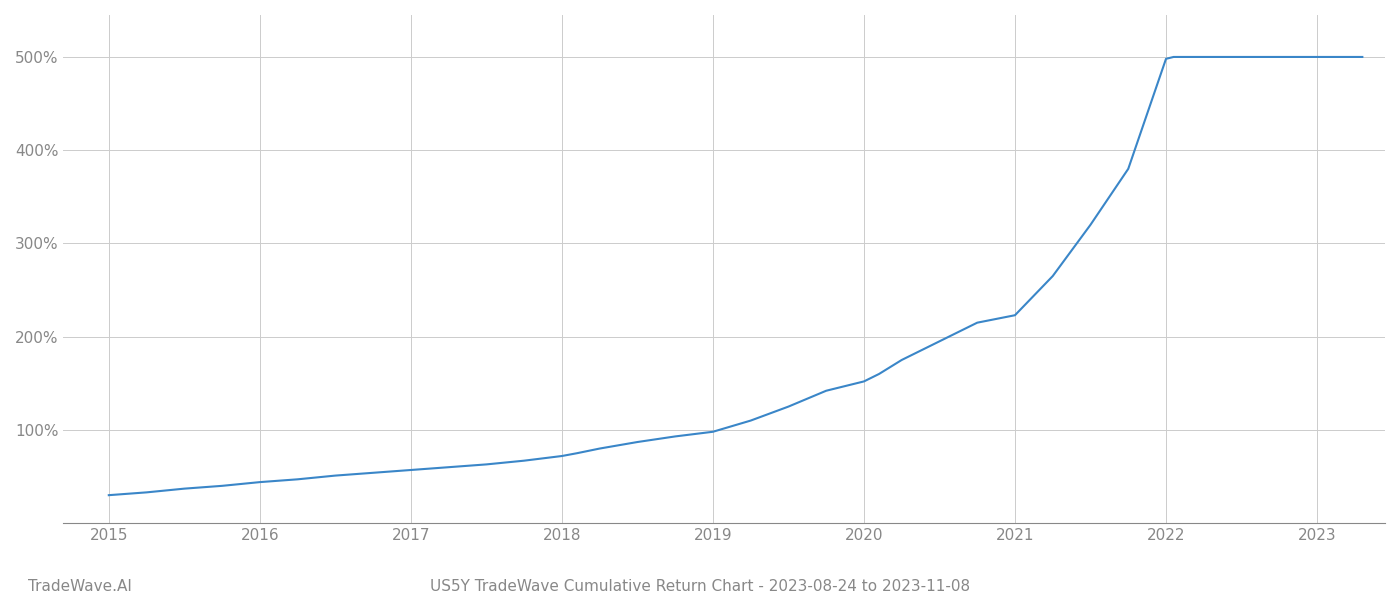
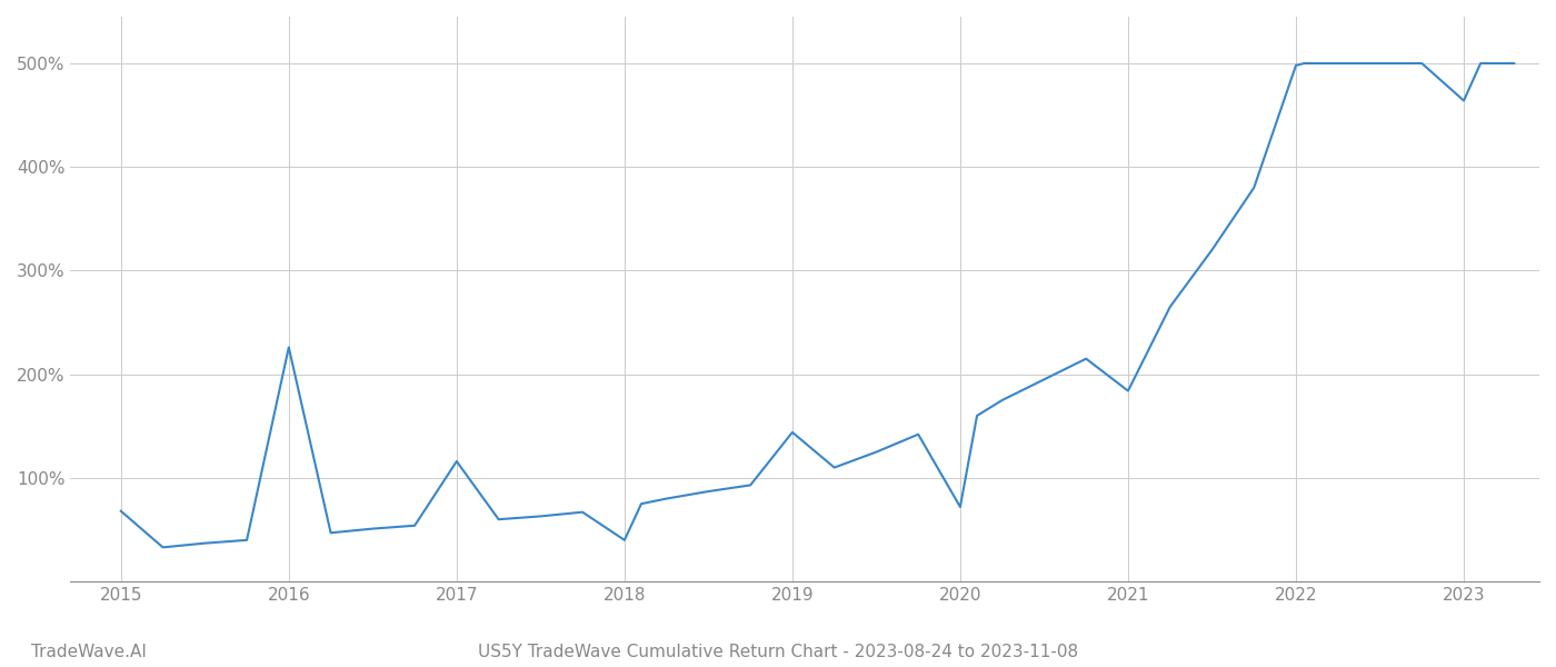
2015: 30% -> 68%
2016: 44% -> 226%
2017: 57% -> 116%
2018: 72% -> 40%
2019: 98% -> 144%
2020: 152% -> 72%
2021: 223% -> 184%
2023: 500% -> 464%
